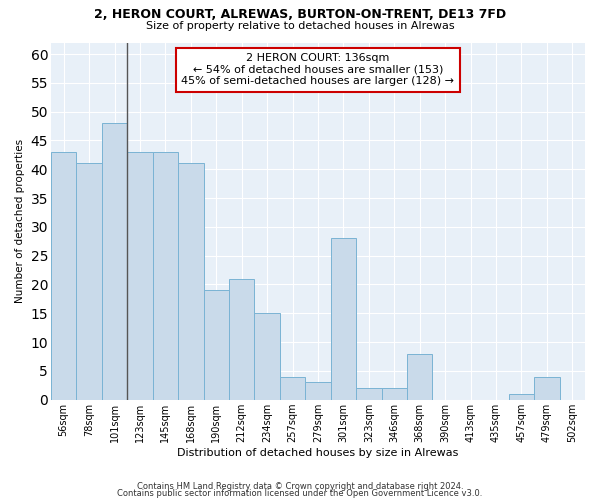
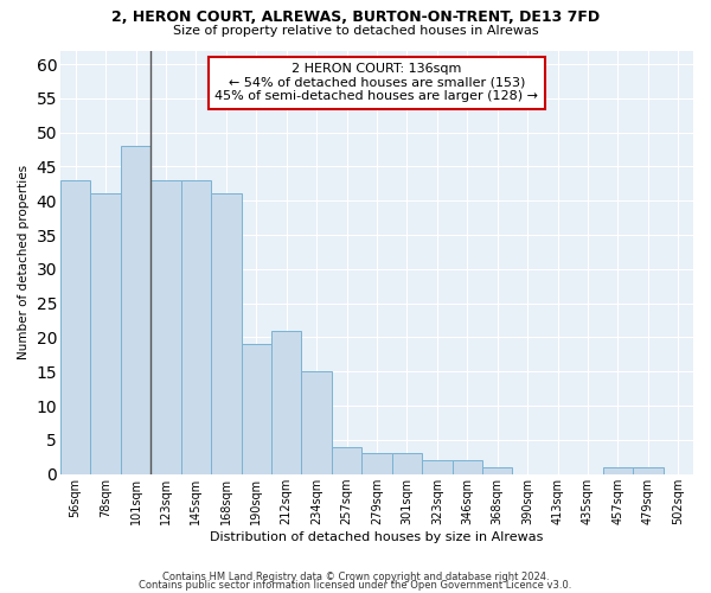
301sqm: 28 -> 3
368sqm: 8 -> 1
479sqm: 4 -> 1
